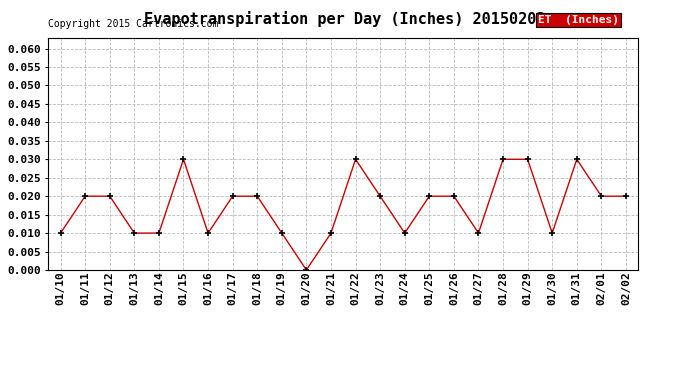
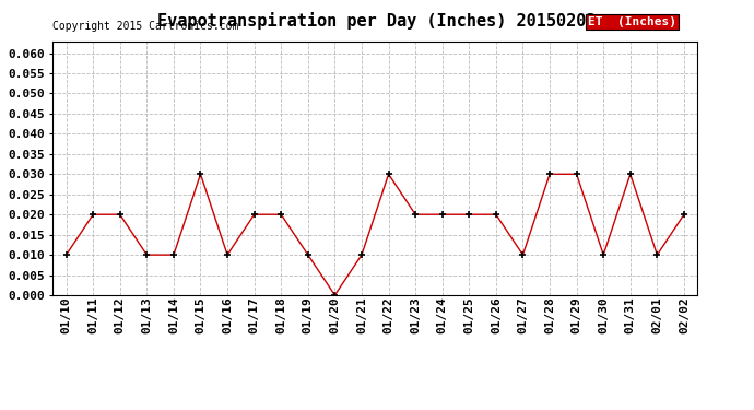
01/24: 0.01 -> 0.02
02/01: 0.02 -> 0.01
